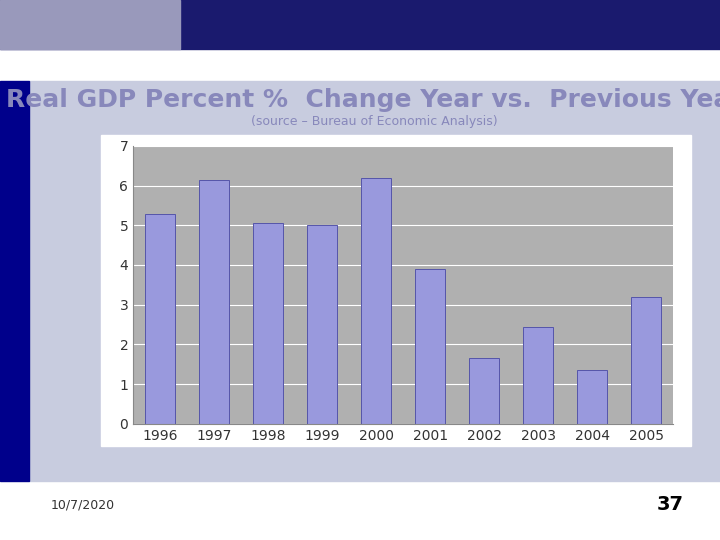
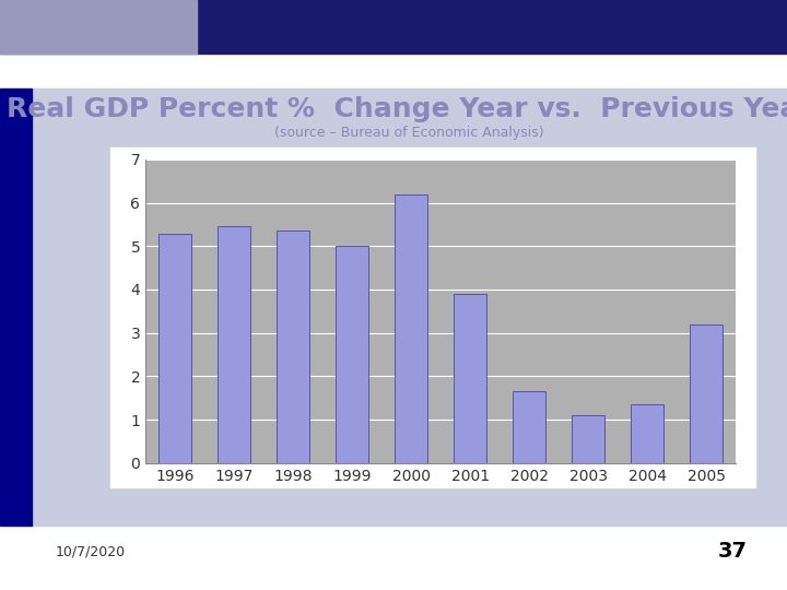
1997: 6.15 -> 5.45
1998: 5.05 -> 5.35
2003: 2.45 -> 1.10
